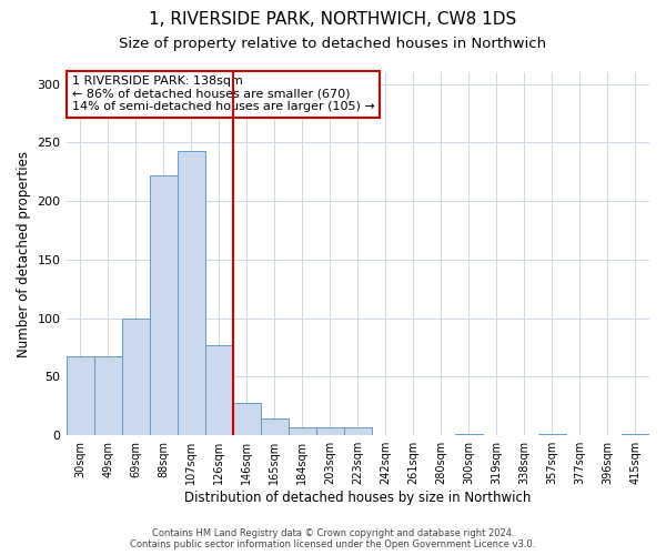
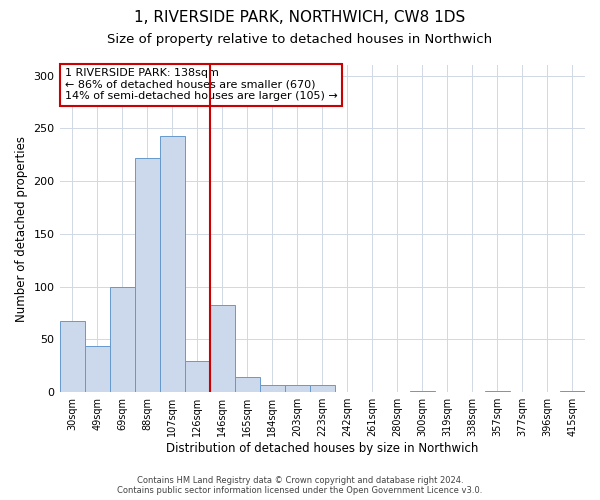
49sqm: 67 -> 44
126sqm: 77 -> 30
146sqm: 28 -> 83
